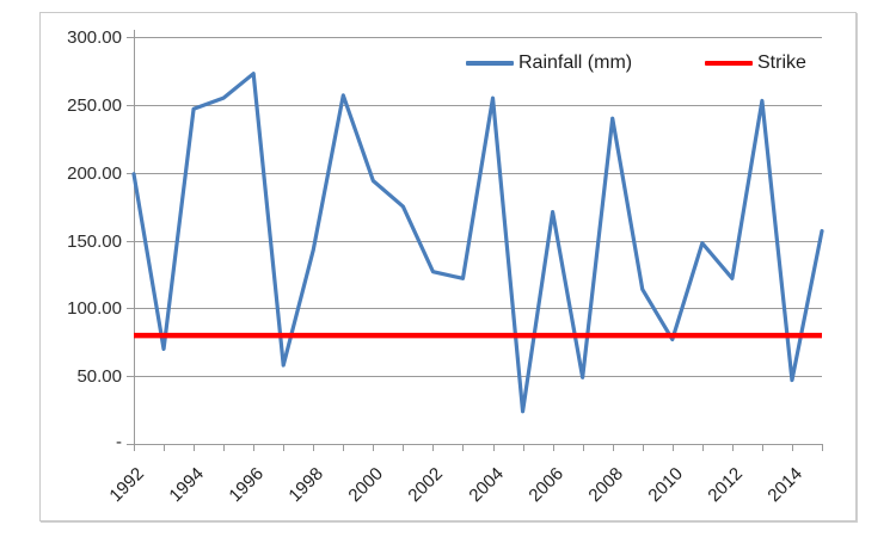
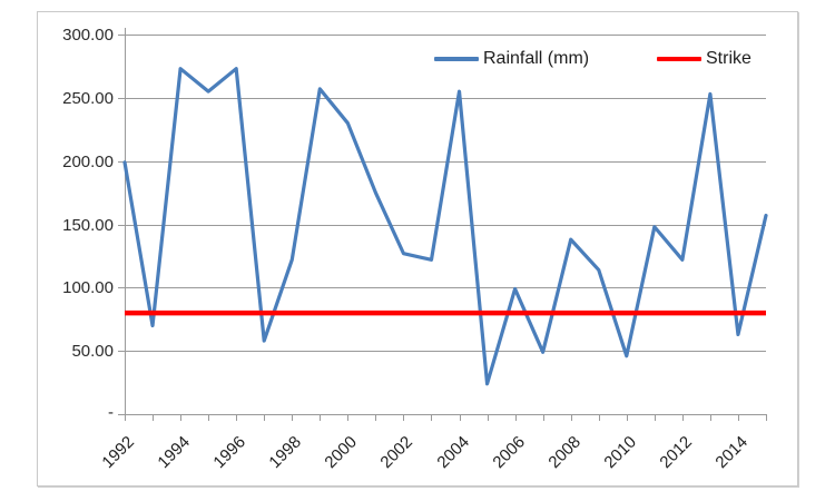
Rainfall (mm)/1994: 247 -> 273
Rainfall (mm)/1998: 143 -> 122
Rainfall (mm)/2000: 194 -> 230
Rainfall (mm)/2006: 171 -> 99
Rainfall (mm)/2008: 240 -> 138
Rainfall (mm)/2010: 77 -> 46
Rainfall (mm)/2014: 47 -> 63
